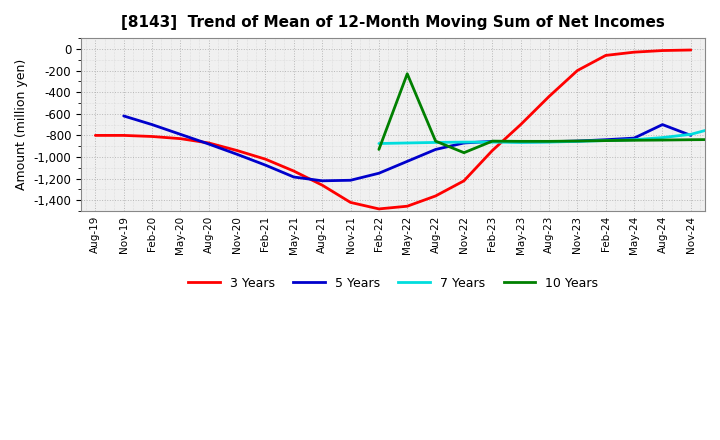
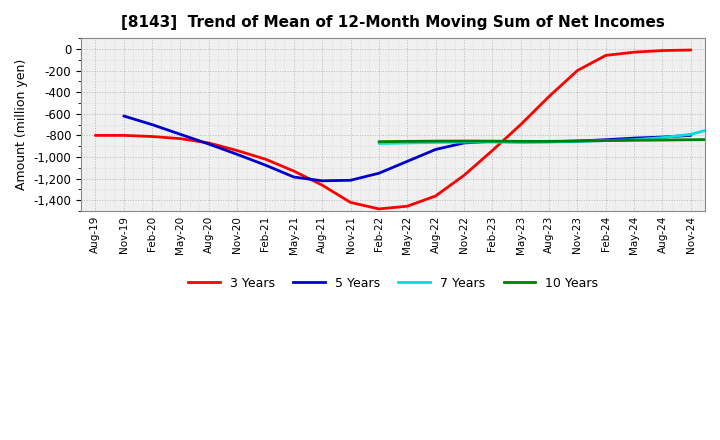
10 Years/Feb-22: -930 -> -860
10 Years/May-22: -230 -> -860
3 Years/Nov-22: -1,220 -> -1,170
10 Years/Nov-22: -960 -> -850
5 Years/Aug-24: -700 -> -820
